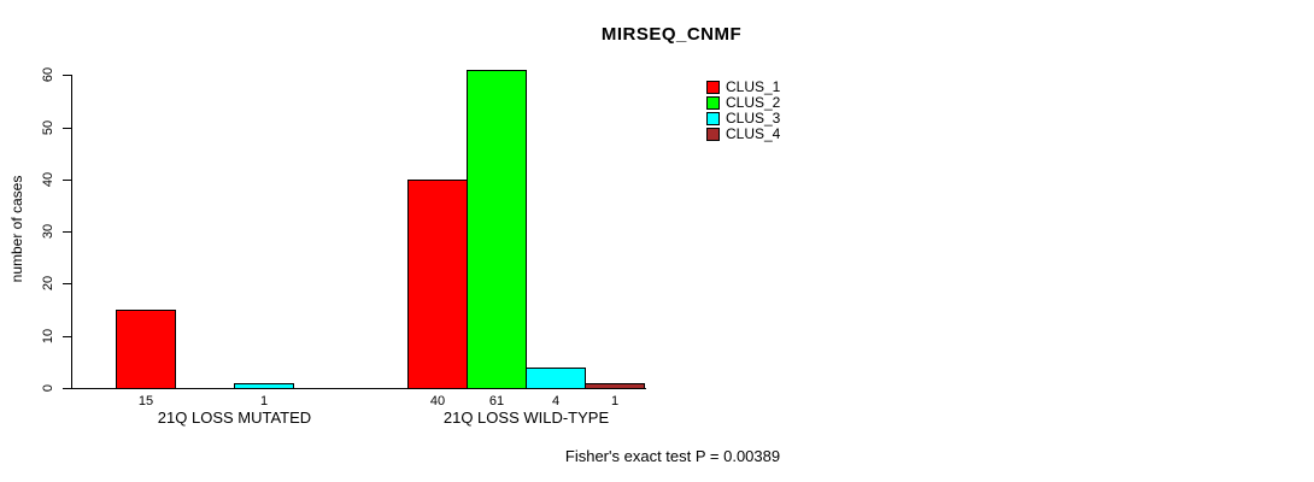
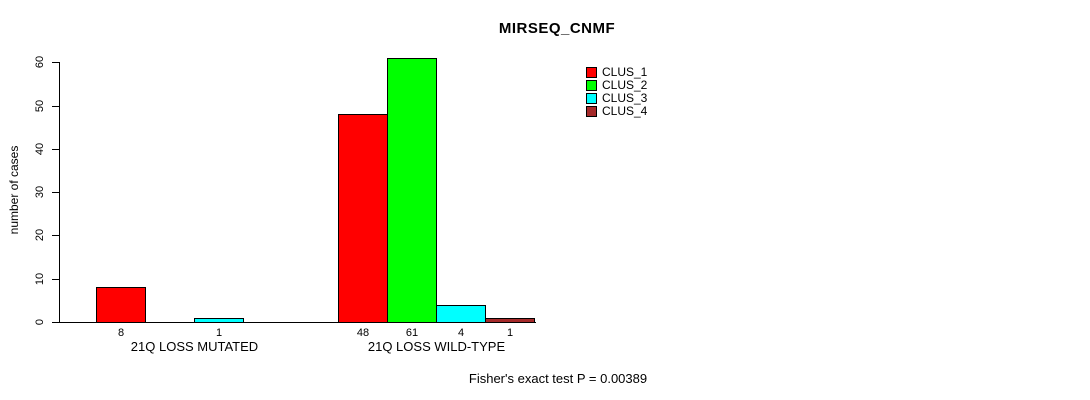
CLUS_1/21Q LOSS MUTATED: 15 -> 8
CLUS_1/21Q LOSS WILD-TYPE: 40 -> 48
